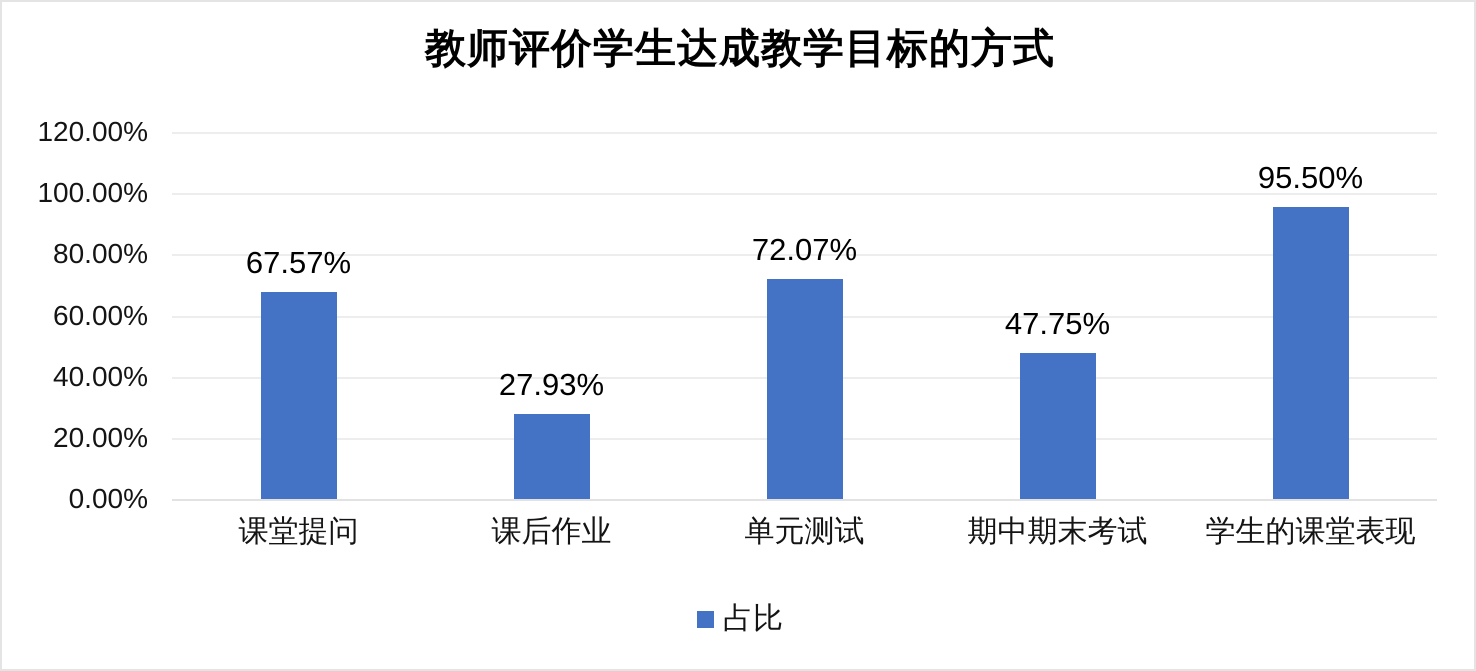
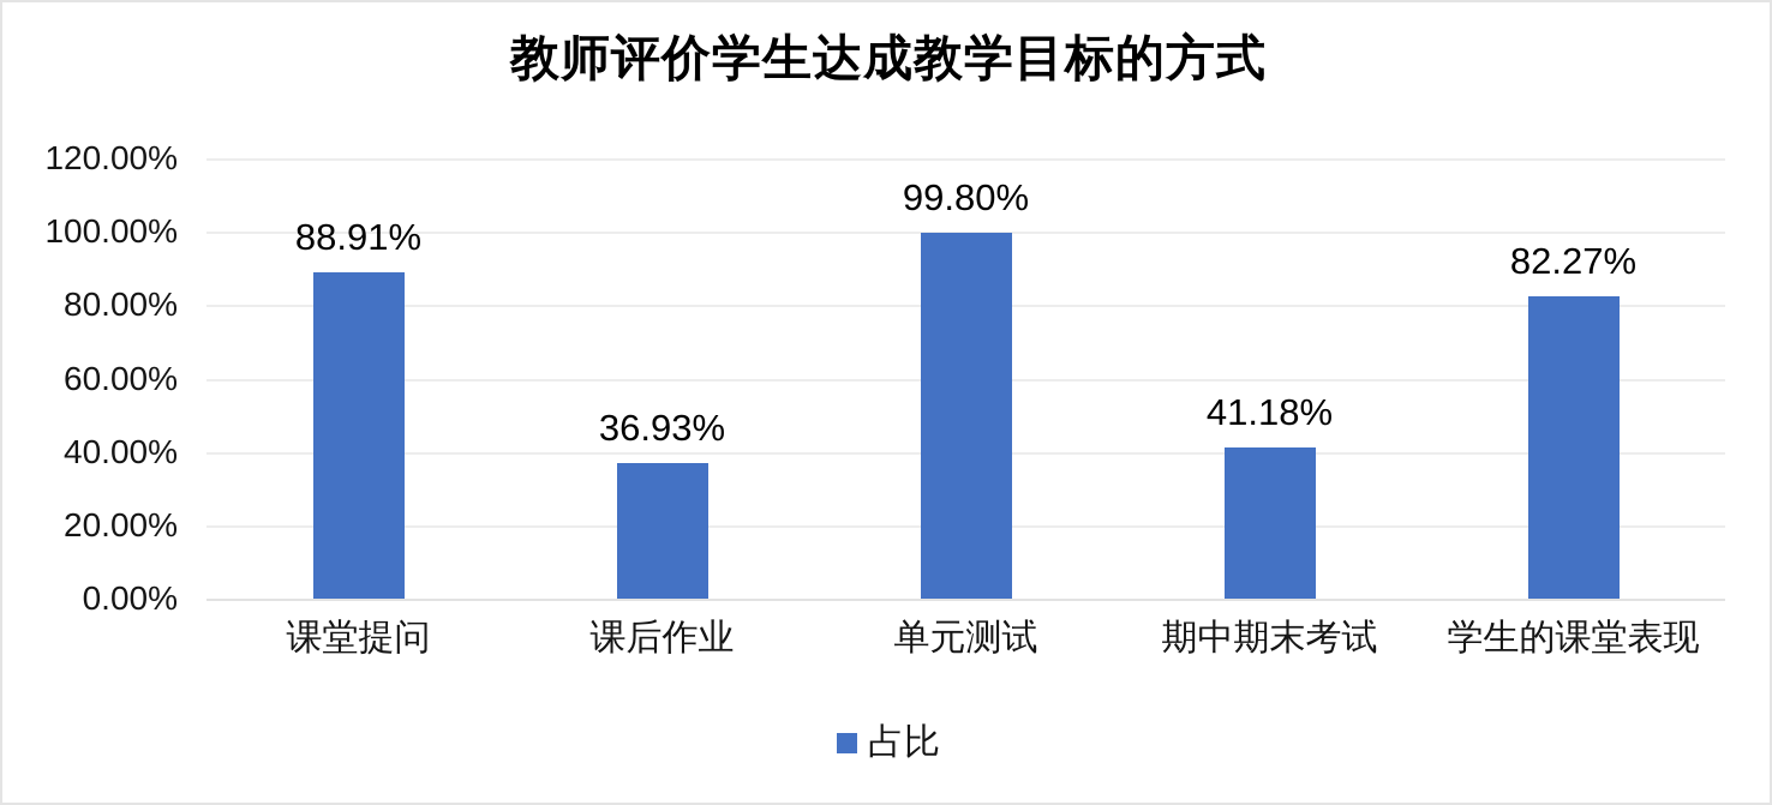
课堂提问: 67.57% -> 88.91%
课后作业: 27.93% -> 36.93%
单元测试: 72.07% -> 99.80%
期中期末考试: 47.75% -> 41.18%
学生的课堂表现: 95.50% -> 82.27%
